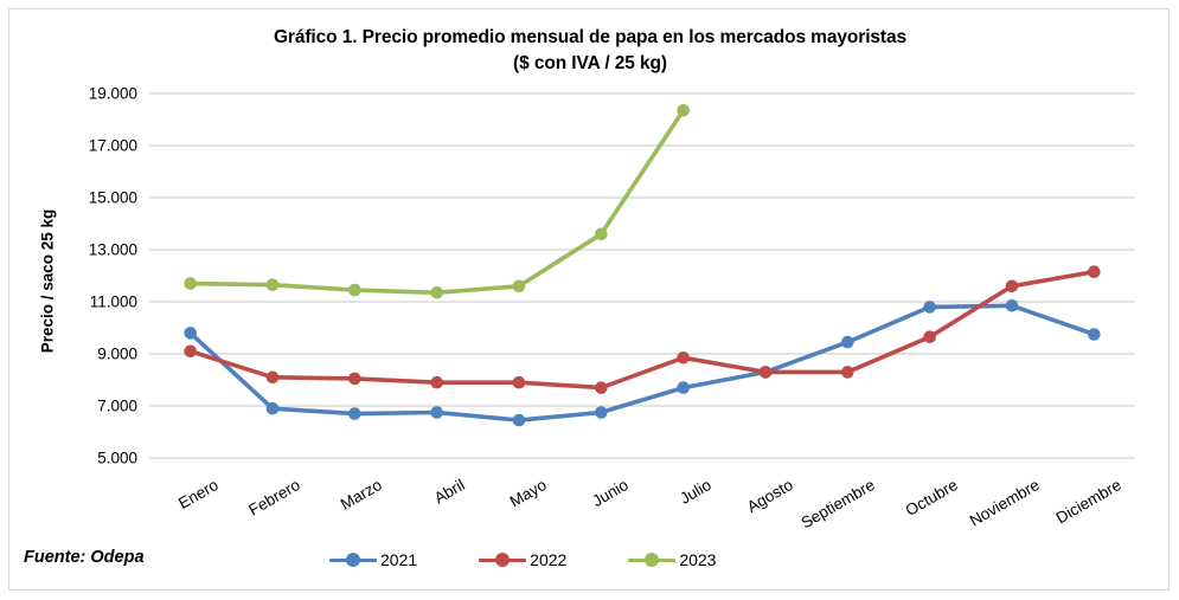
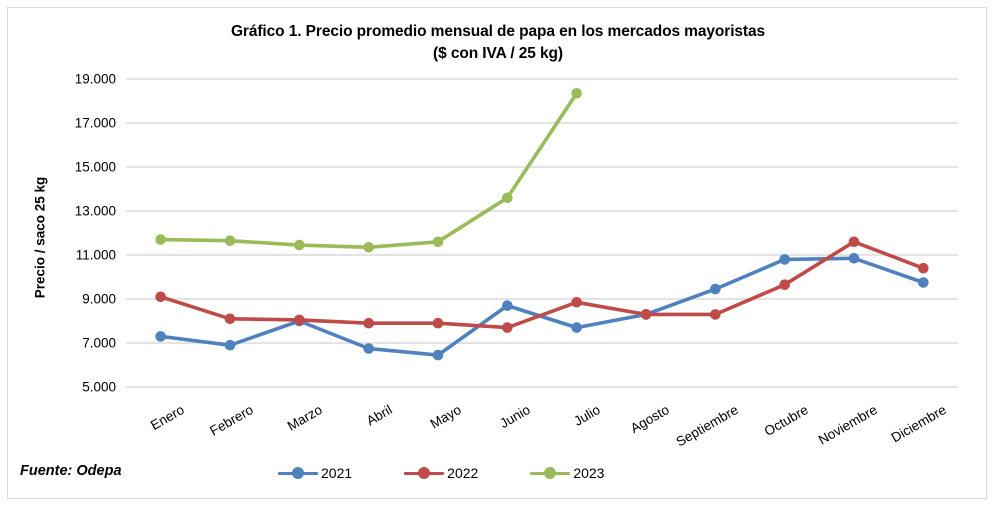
2021/Enero: 9800 -> 7300
2021/Marzo: 6700 -> 8000
2021/Junio: 6800 -> 8700
2022/Diciembre: 12200 -> 10400
